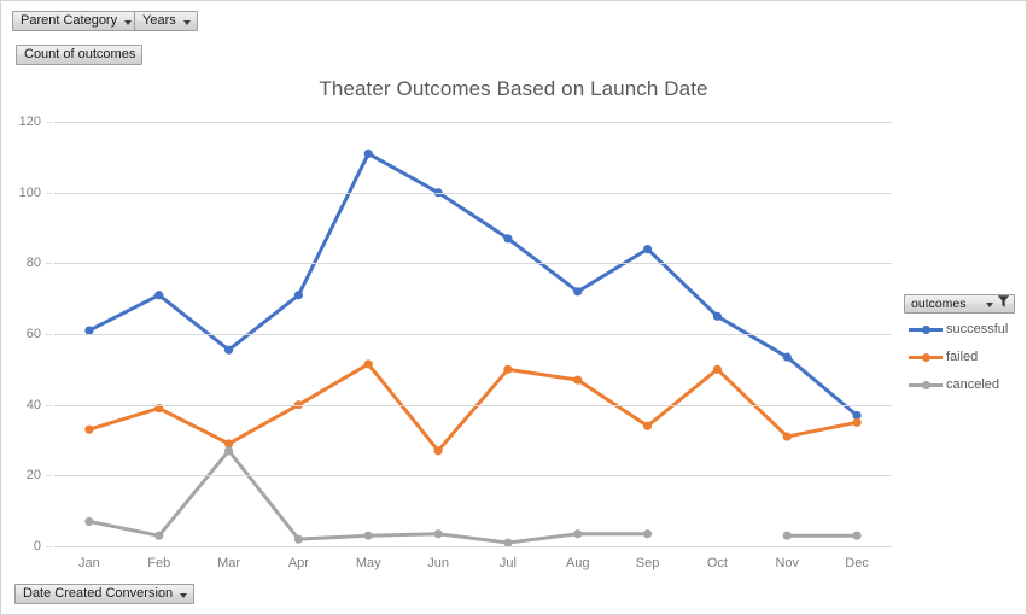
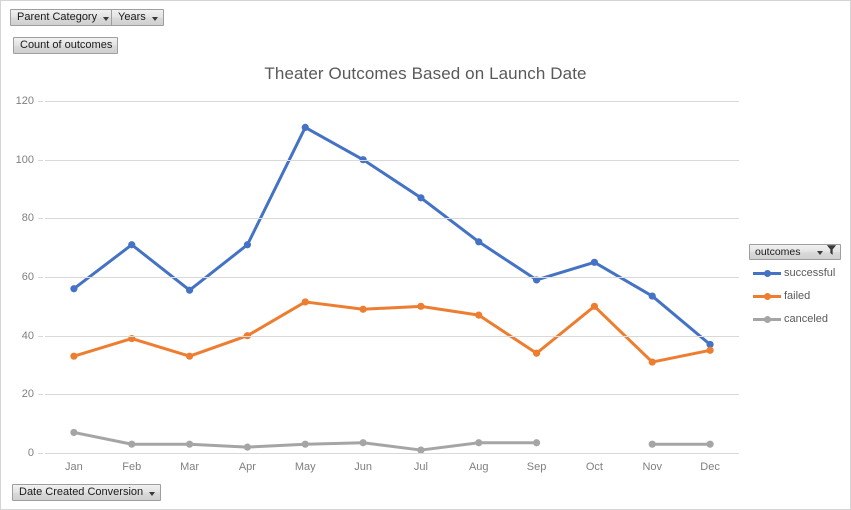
successful/Jan: 61 -> 56
failed/Mar: 29 -> 33
canceled/Mar: 27 -> 3
failed/Jun: 27 -> 49
successful/Sep: 84 -> 59
